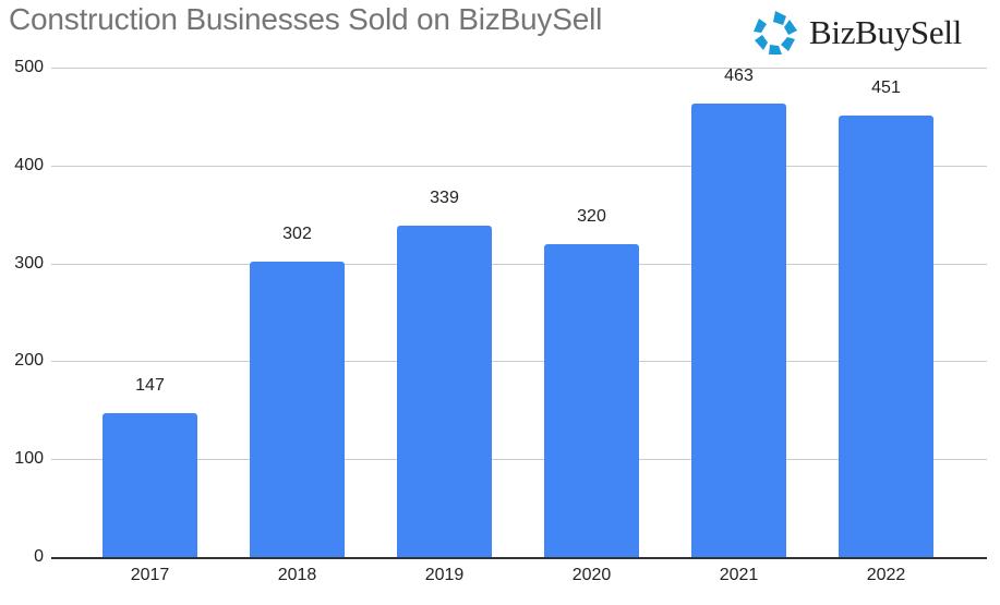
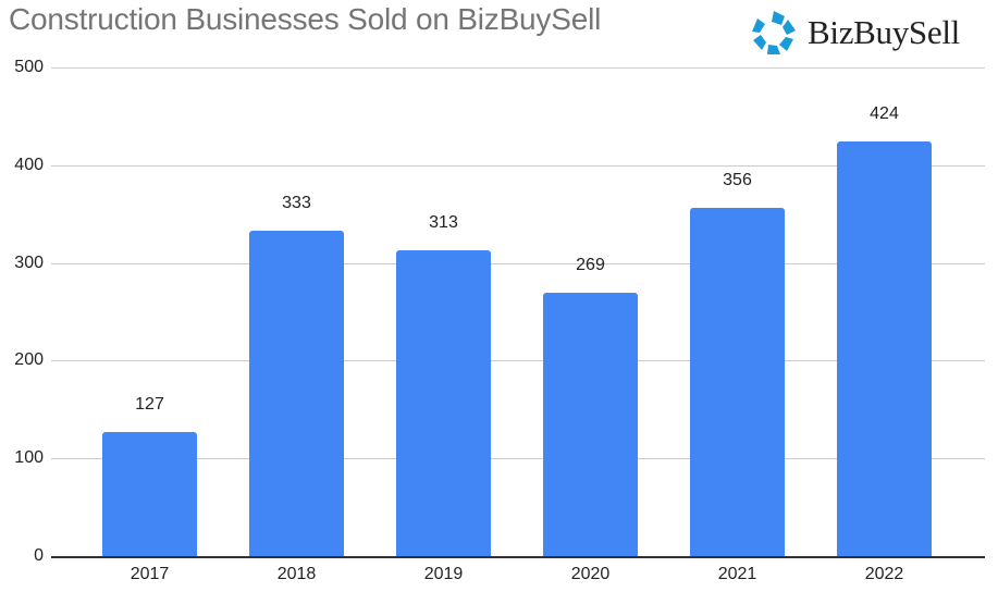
2017: 147 -> 127
2018: 302 -> 333
2019: 339 -> 313
2020: 320 -> 269
2021: 463 -> 356
2022: 451 -> 424
